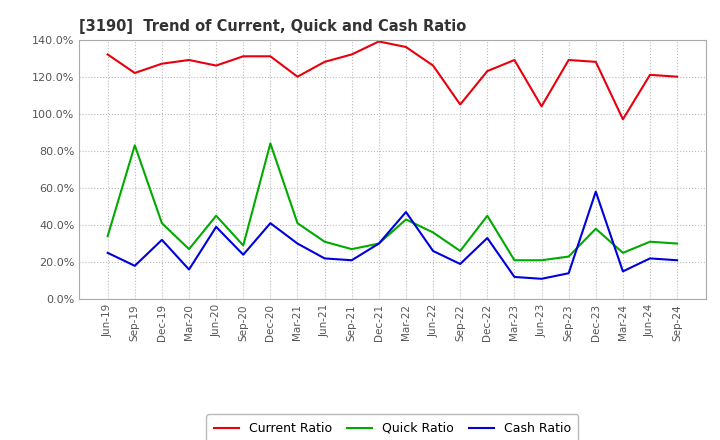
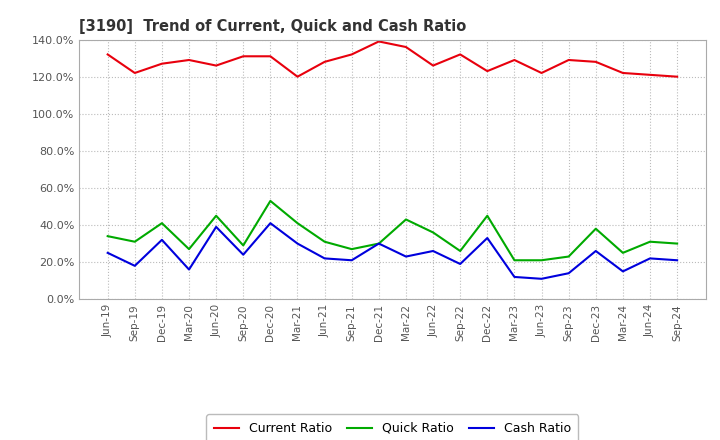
Quick Ratio/Sep-19: 83% -> 31%
Quick Ratio/Dec-20: 84% -> 53%
Cash Ratio/Mar-22: 47% -> 23%
Current Ratio/Sep-22: 105% -> 132%
Current Ratio/Jun-23: 104% -> 122%
Cash Ratio/Dec-23: 58% -> 26%
Current Ratio/Mar-24: 97% -> 122%
